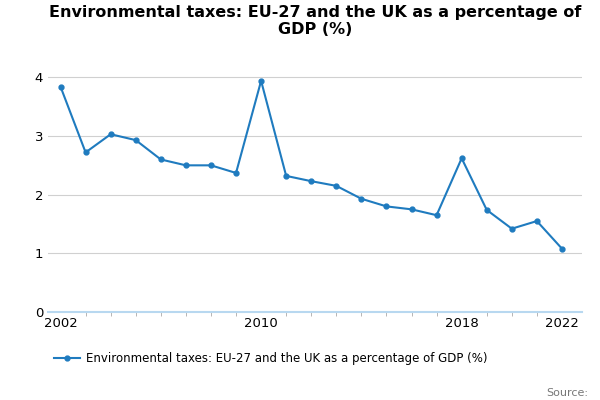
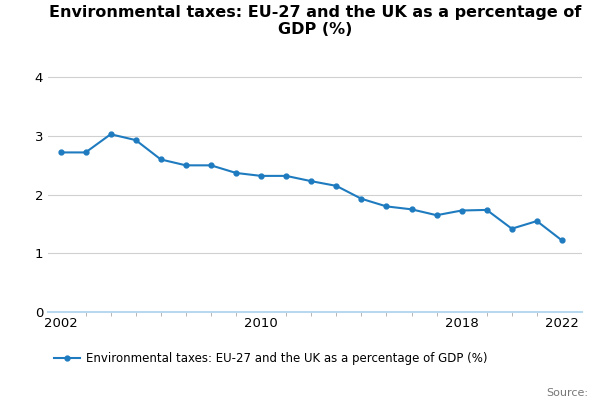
2002: 3.84 -> 2.72
2010: 3.94 -> 2.32
2018: 2.62 -> 1.73
2022: 1.08 -> 1.22
